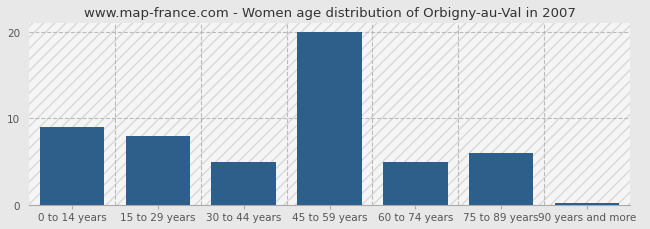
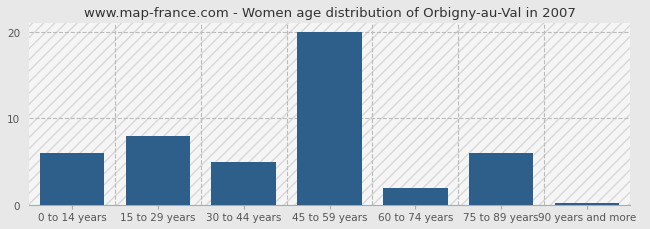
0 to 14 years: 9.0 -> 6.0
60 to 74 years: 5.0 -> 2.0
